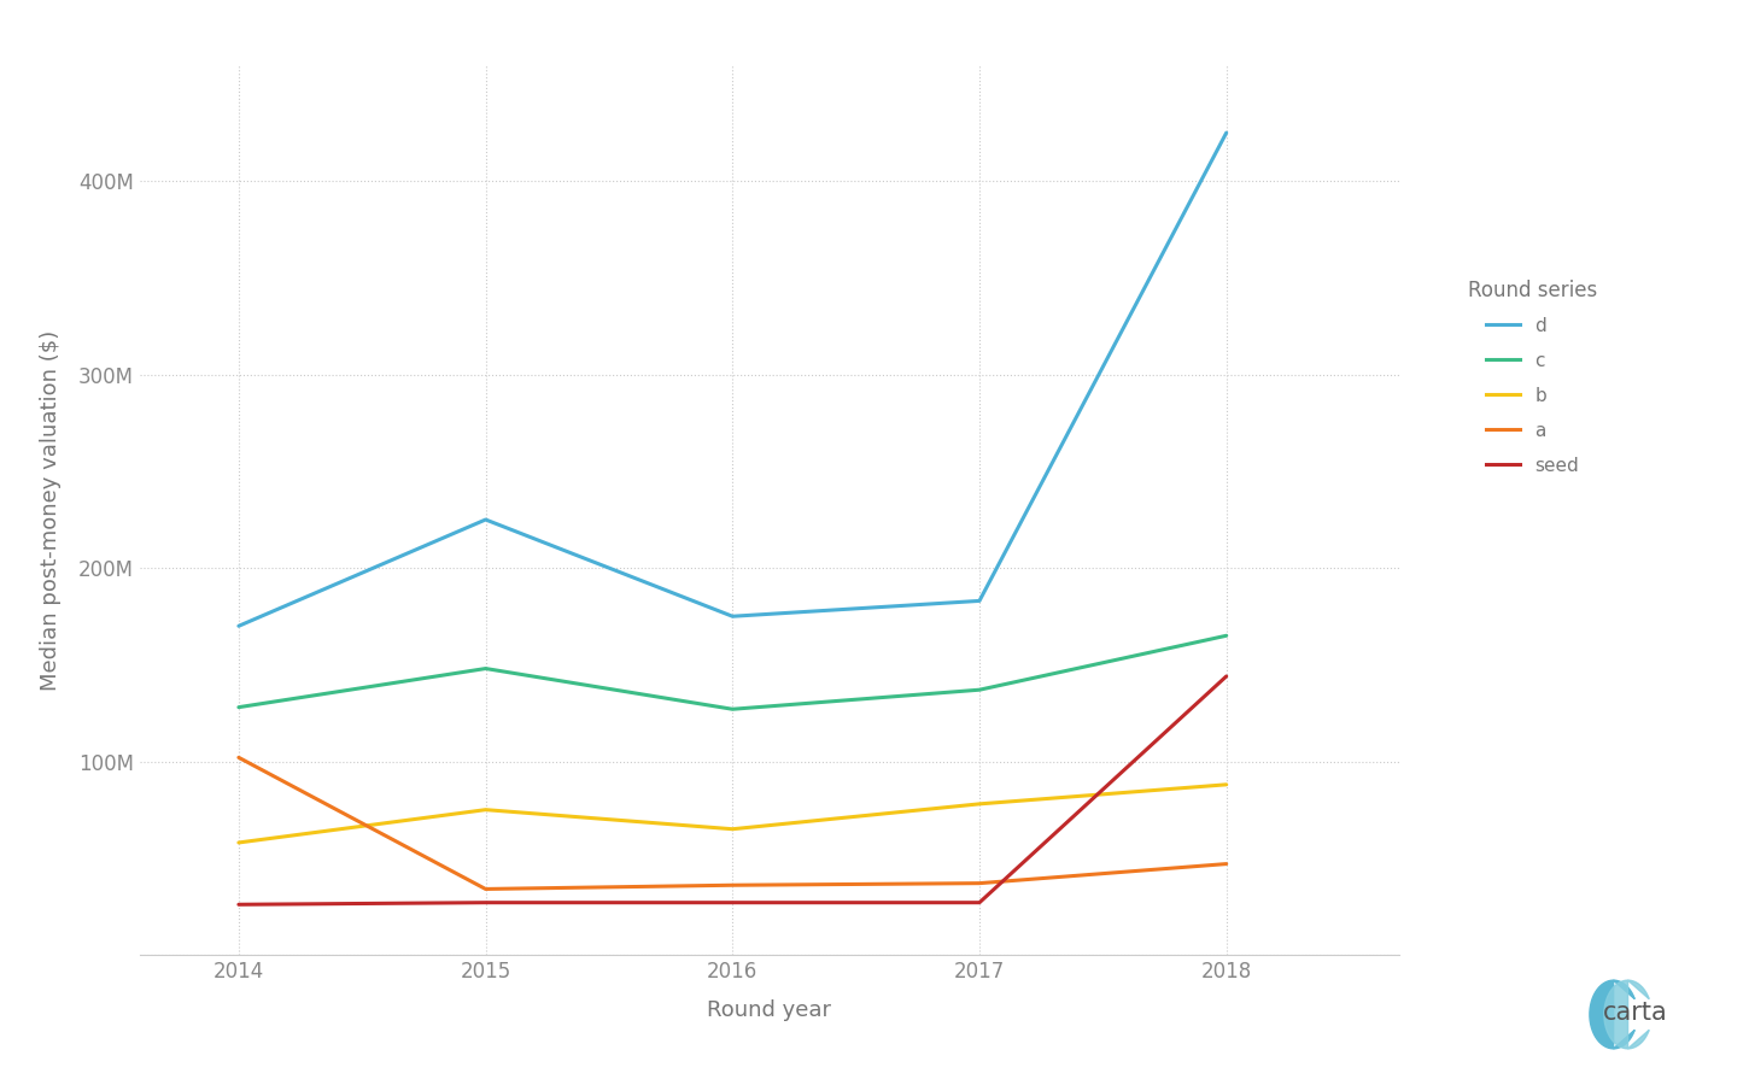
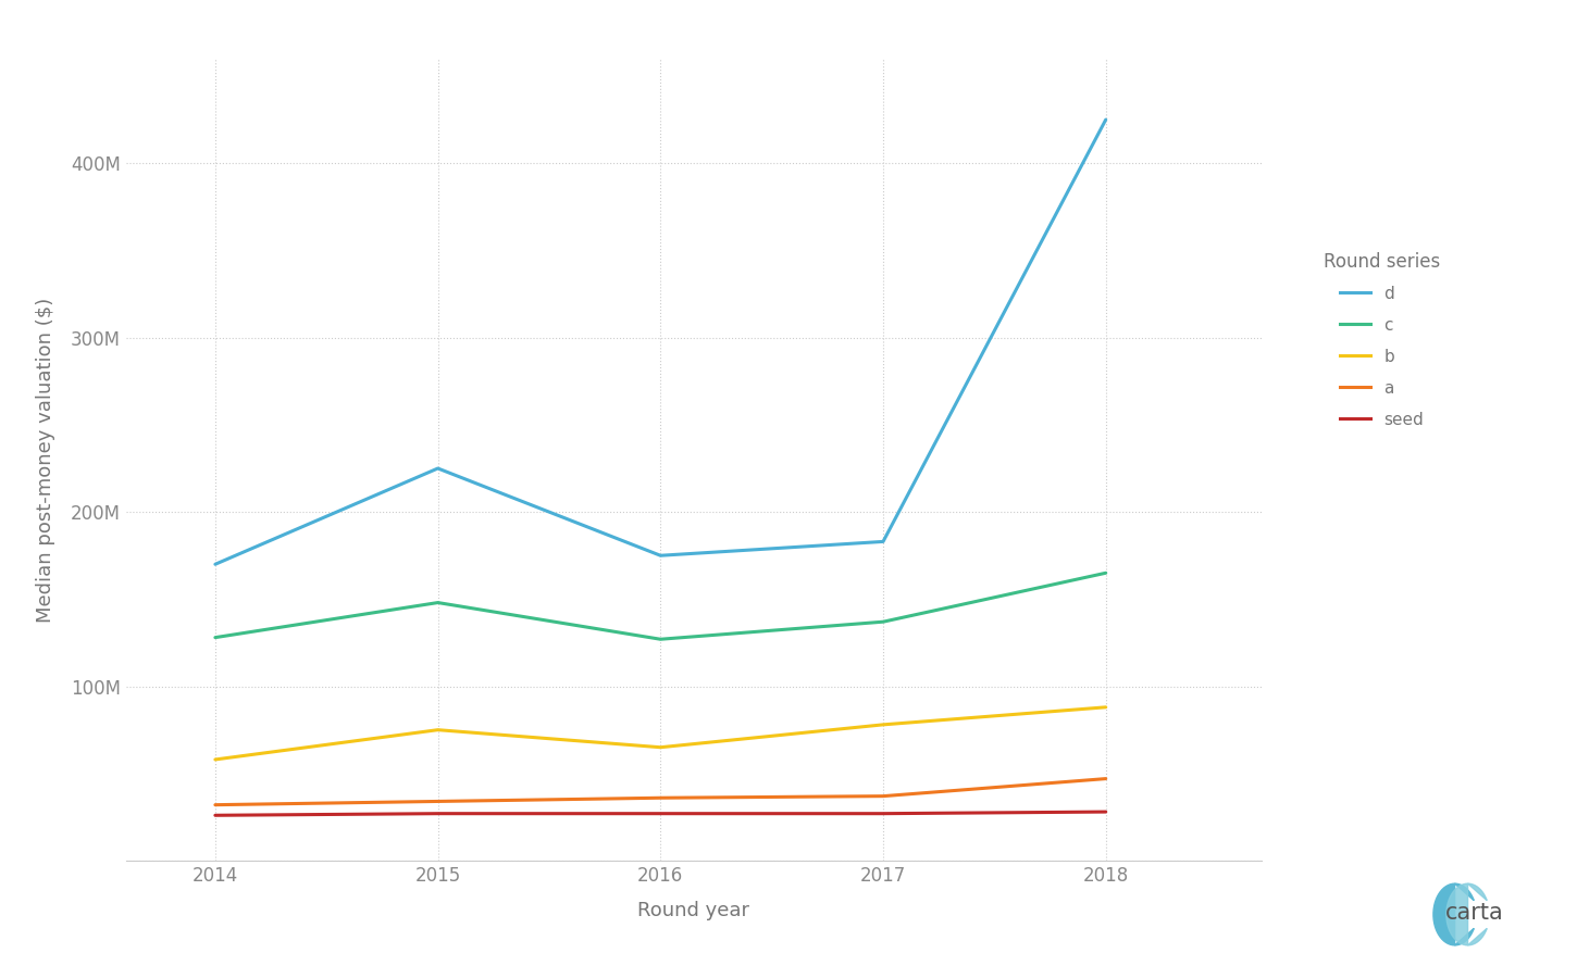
a/2014: 102M -> 32M
seed/2018: 144M -> 28M
